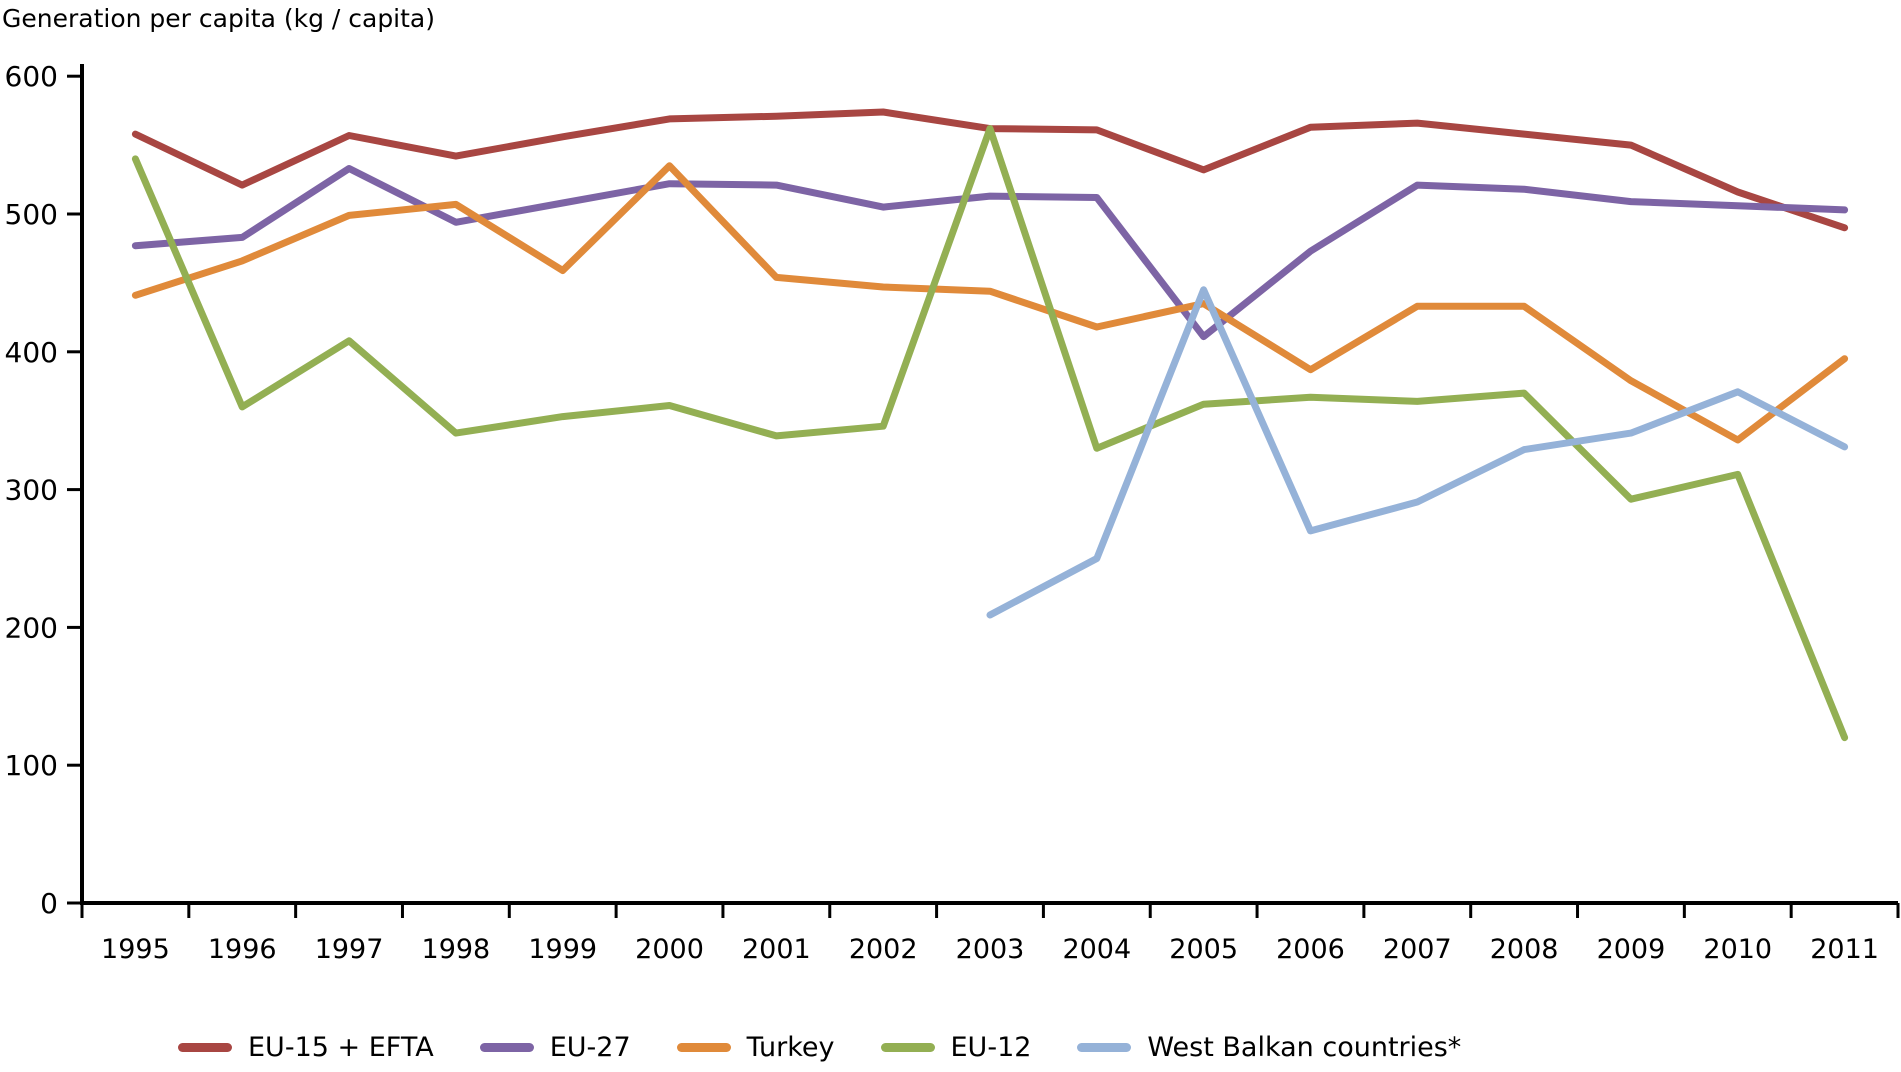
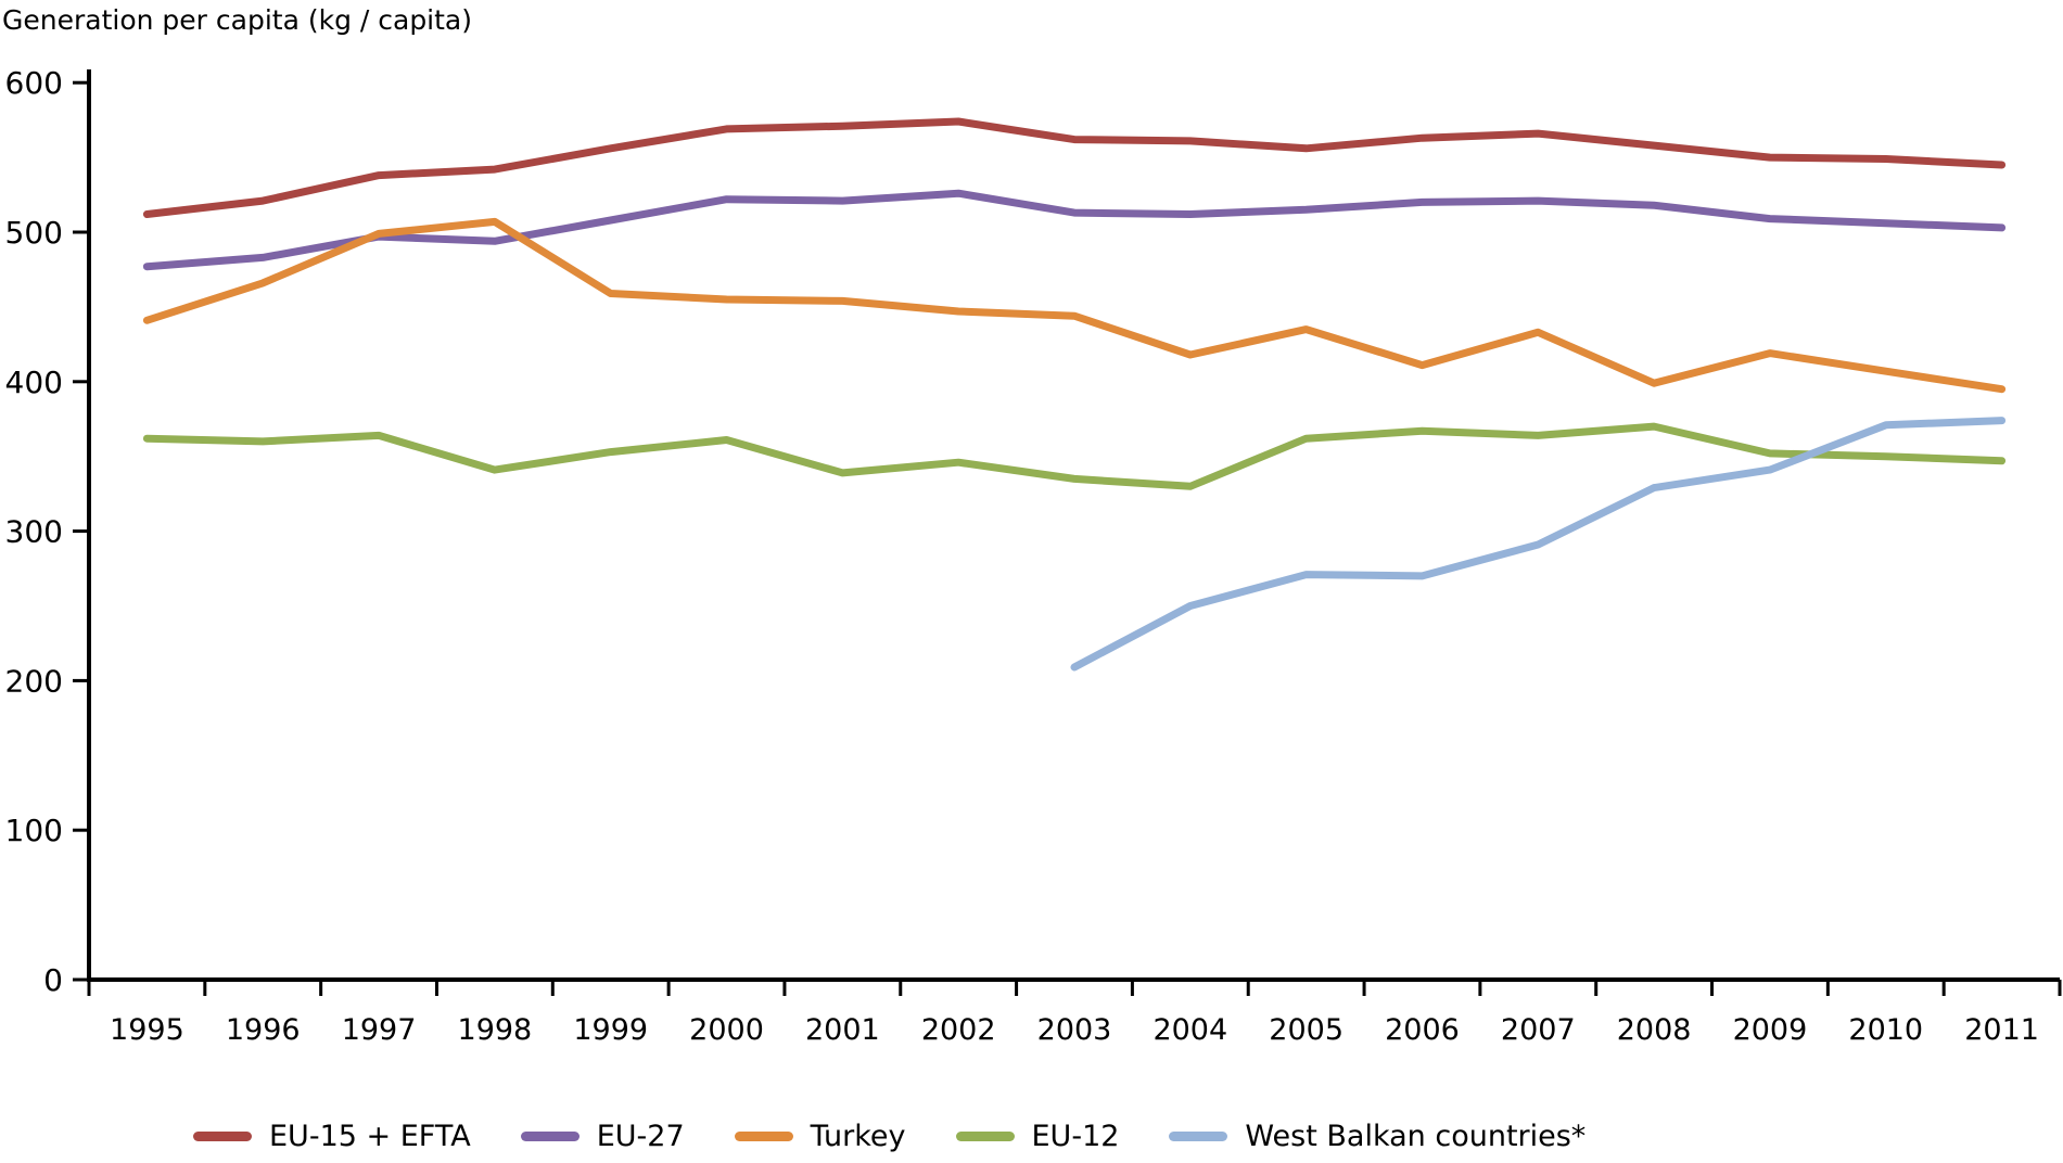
EU-15 + EFTA/1995: 558 -> 512
EU-12/1995: 540 -> 362
EU-15 + EFTA/1997: 557 -> 538
EU-27/1997: 533 -> 497
EU-12/1997: 408 -> 364
Turkey/2000: 535 -> 455
EU-27/2002: 505 -> 526
EU-12/2003: 562 -> 335
EU-15 + EFTA/2005: 532 -> 556
EU-27/2005: 411 -> 515
West Balkan countries*/2005: 445 -> 271
EU-27/2006: 473 -> 520
Turkey/2006: 387 -> 411
Turkey/2008: 433 -> 399
Turkey/2009: 379 -> 419
EU-12/2009: 293 -> 352
EU-15 + EFTA/2010: 516 -> 549
Turkey/2010: 336 -> 407
EU-12/2010: 311 -> 350
EU-15 + EFTA/2011: 490 -> 545
EU-12/2011: 120 -> 347
West Balkan countries*/2011: 331 -> 374
